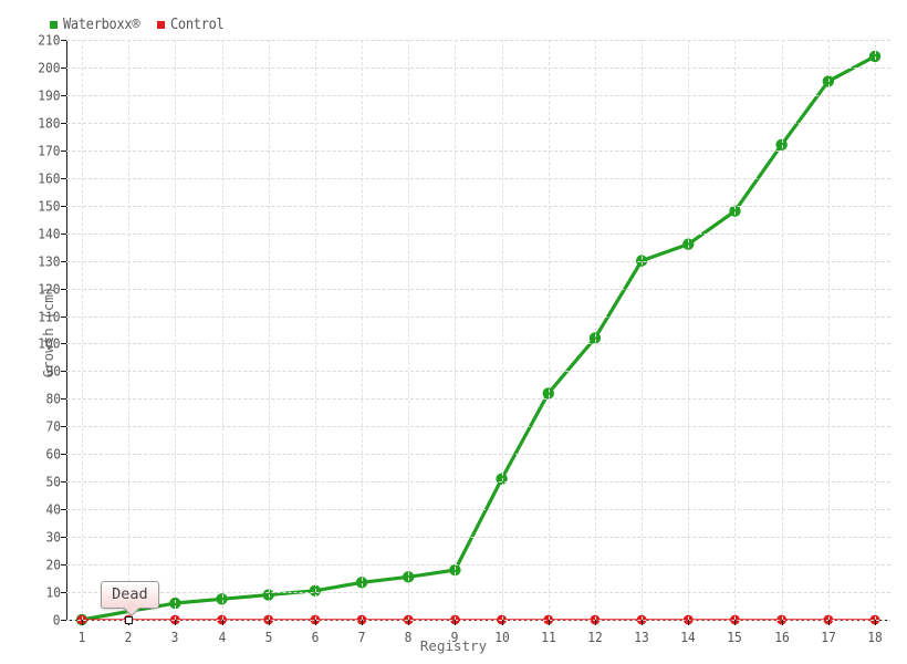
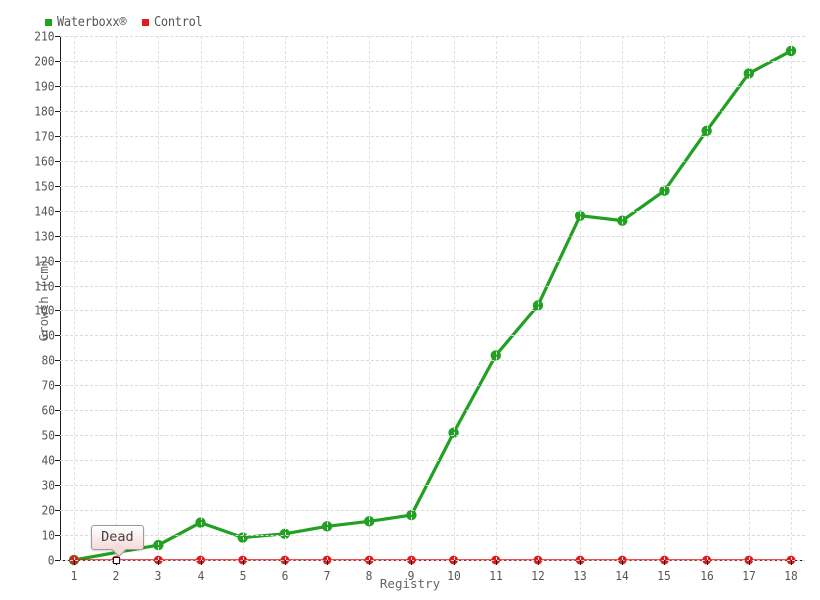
Waterboxx®/4: 8 -> 15
Waterboxx®/13: 130 -> 138
